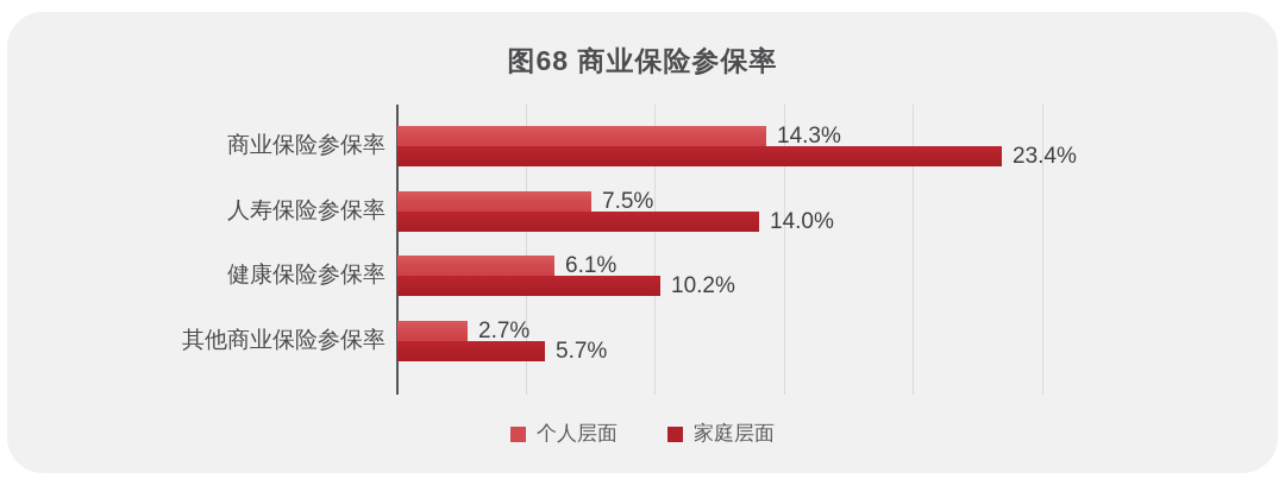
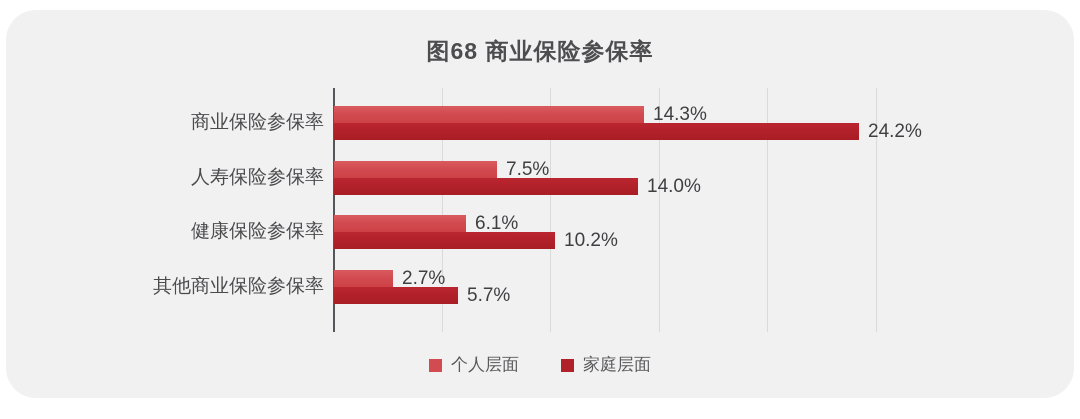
家庭层面/商业保险参保率: 23.4% -> 24.2%
